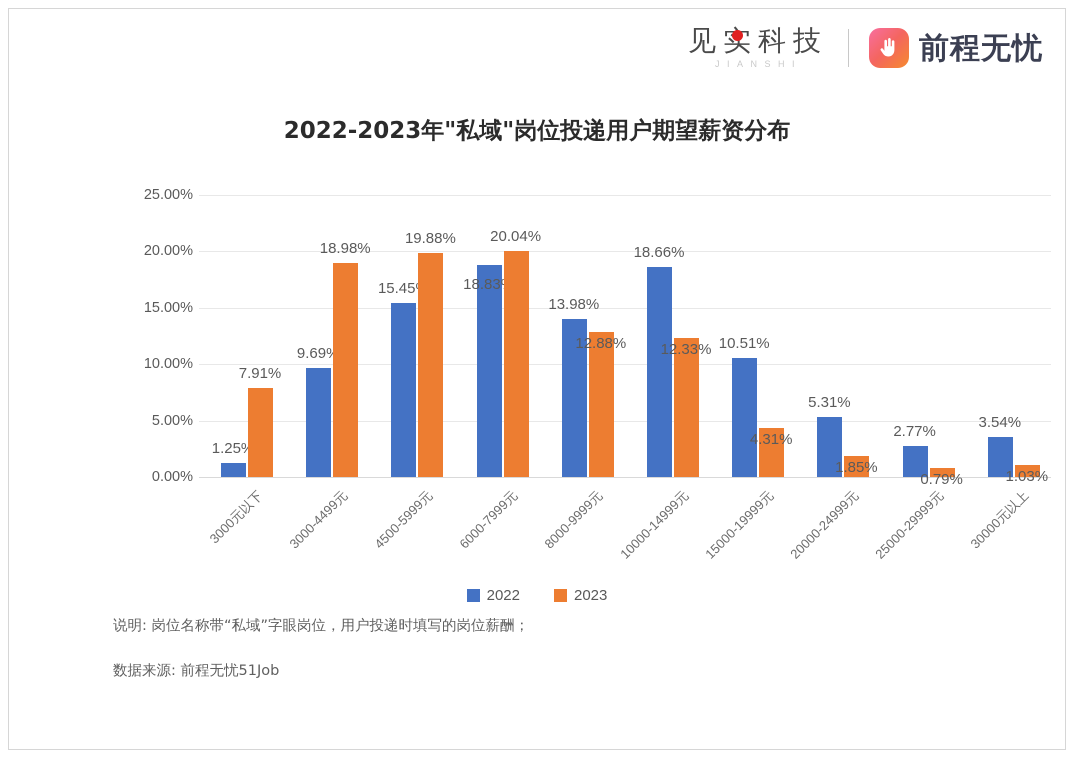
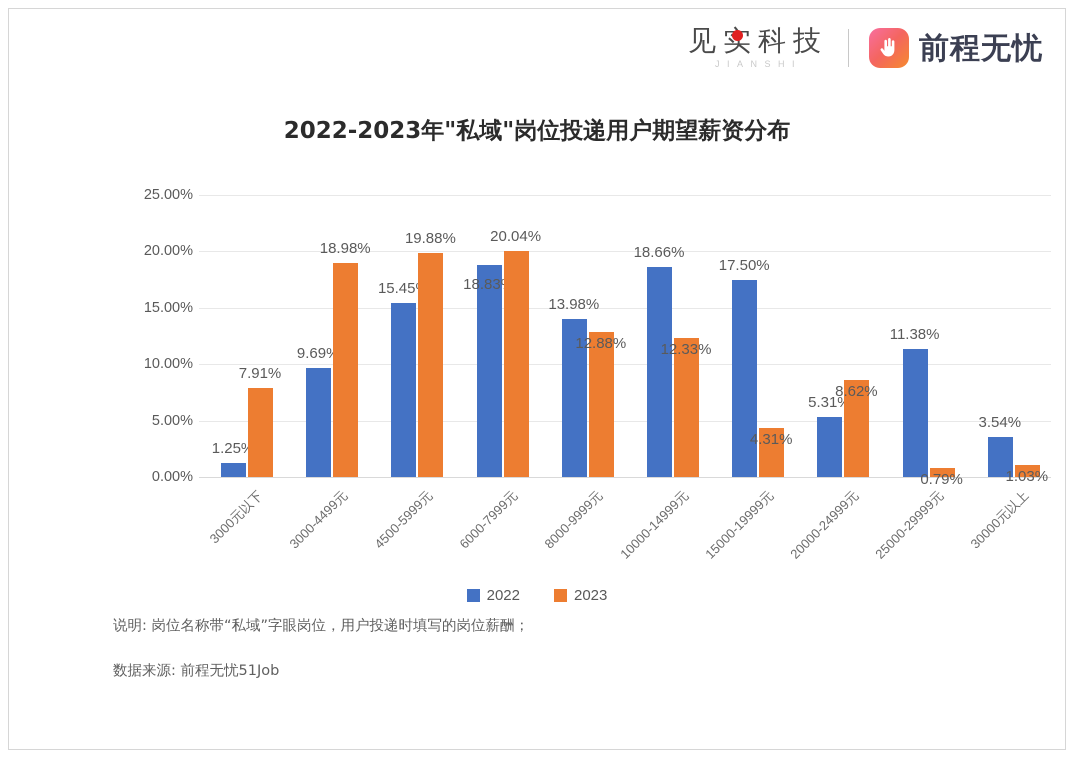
2022/15000-19999元: 10.51% -> 17.50%
2023/20000-24999元: 1.85% -> 8.62%
2022/25000-29999元: 2.77% -> 11.38%
